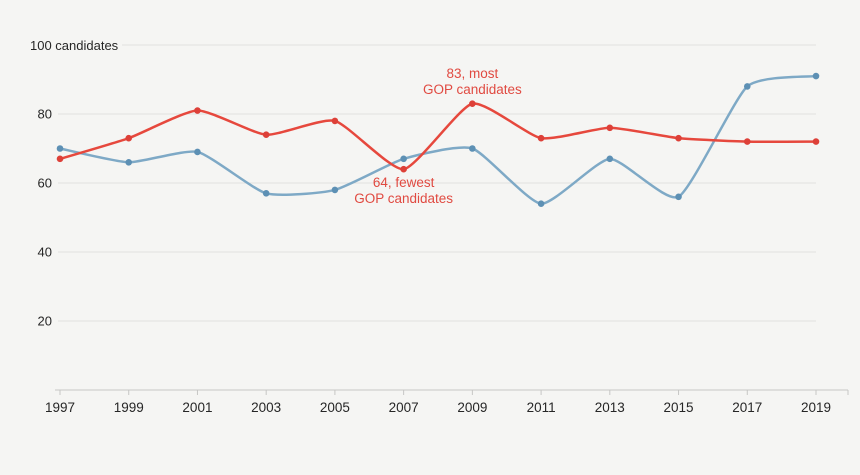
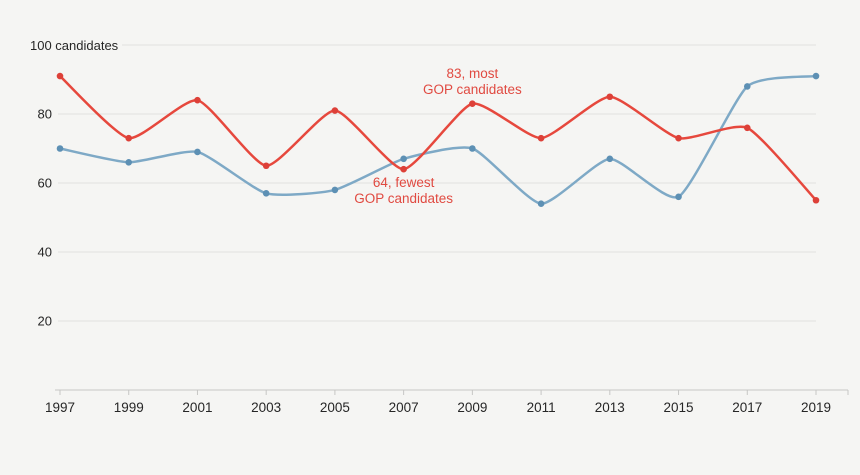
GOP candidates/1997: 67 -> 91
GOP candidates/2001: 81 -> 84
GOP candidates/2003: 74 -> 65
GOP candidates/2005: 78 -> 81
GOP candidates/2013: 76 -> 85
GOP candidates/2017: 72 -> 76
GOP candidates/2019: 72 -> 55
